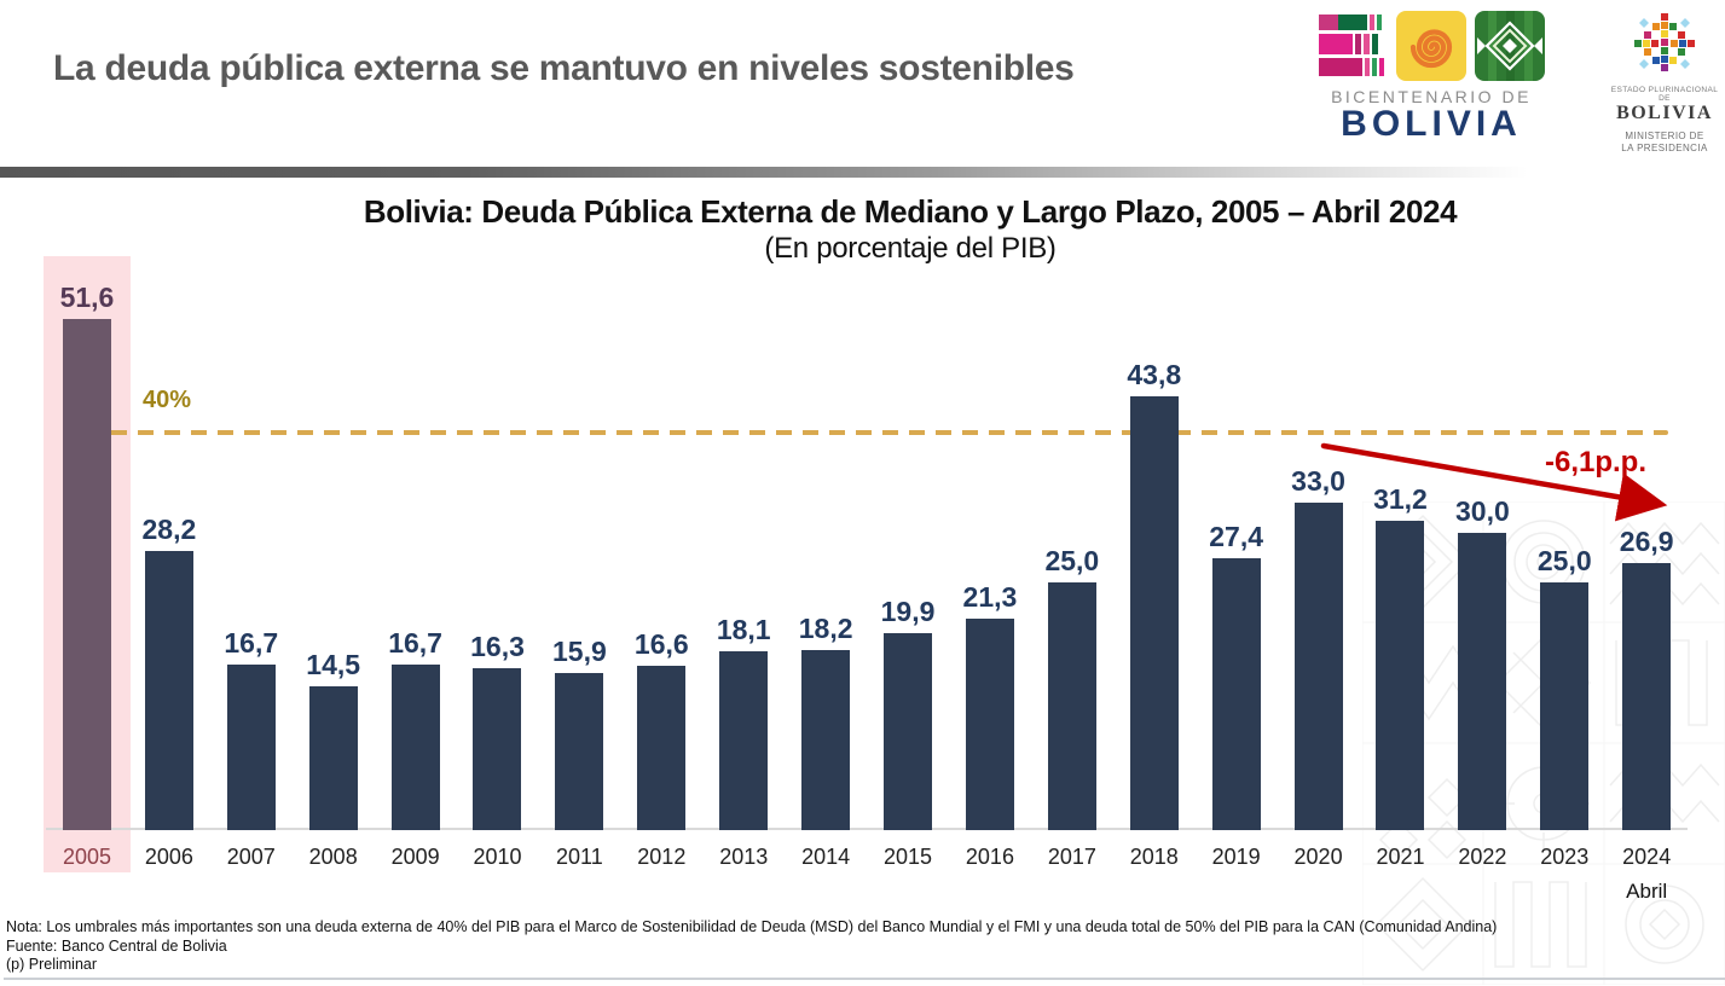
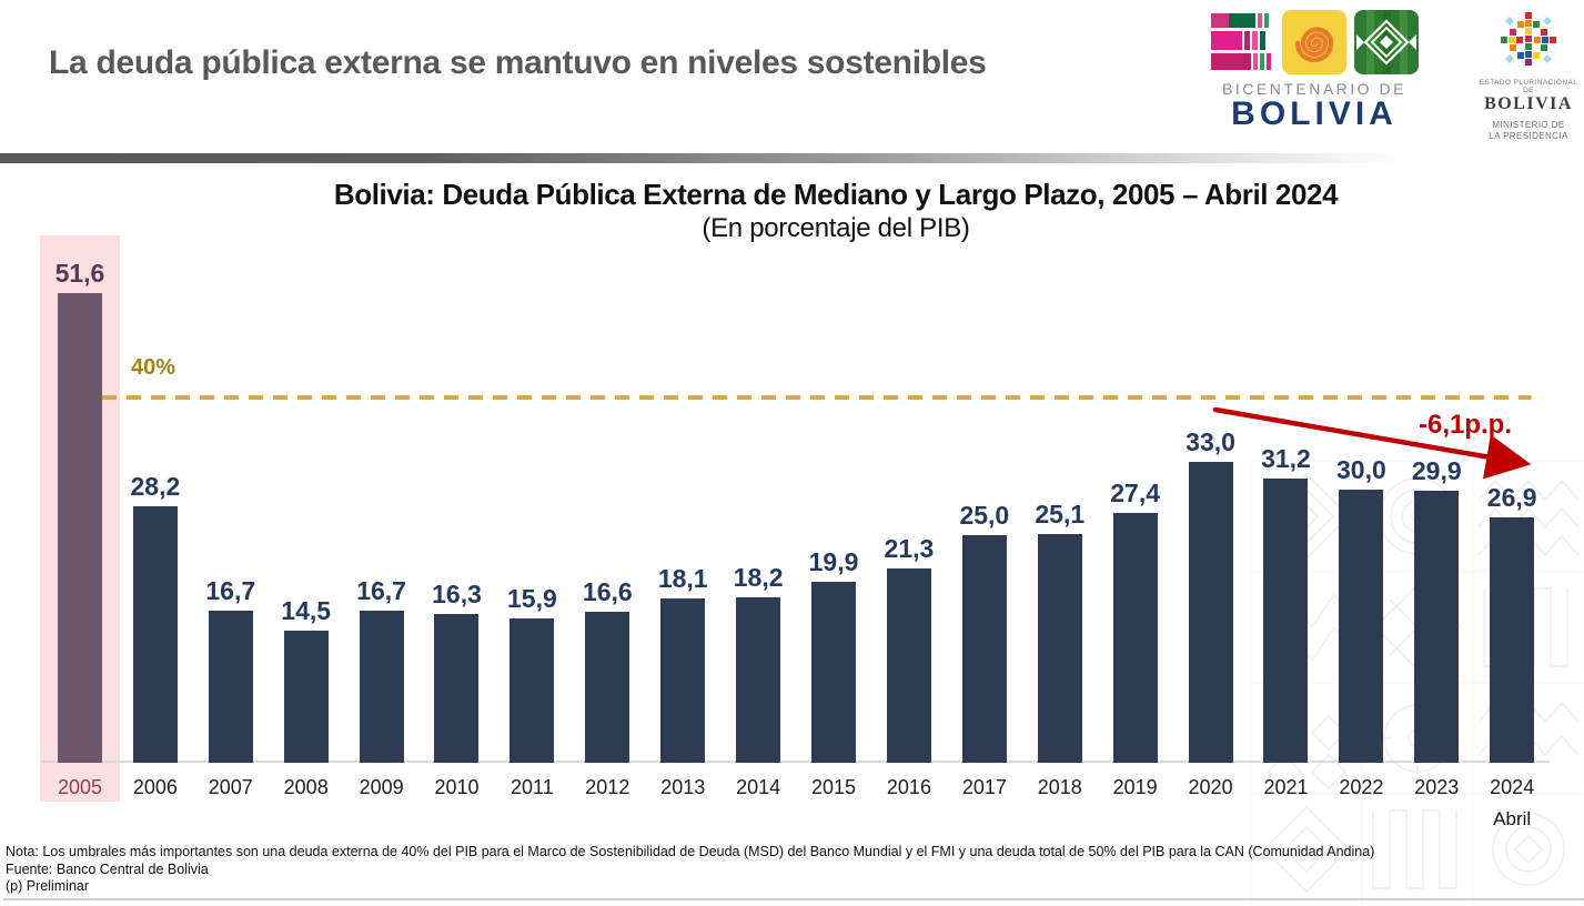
2018: 43,8 -> 25,1
2023: 25,0 -> 29,9
